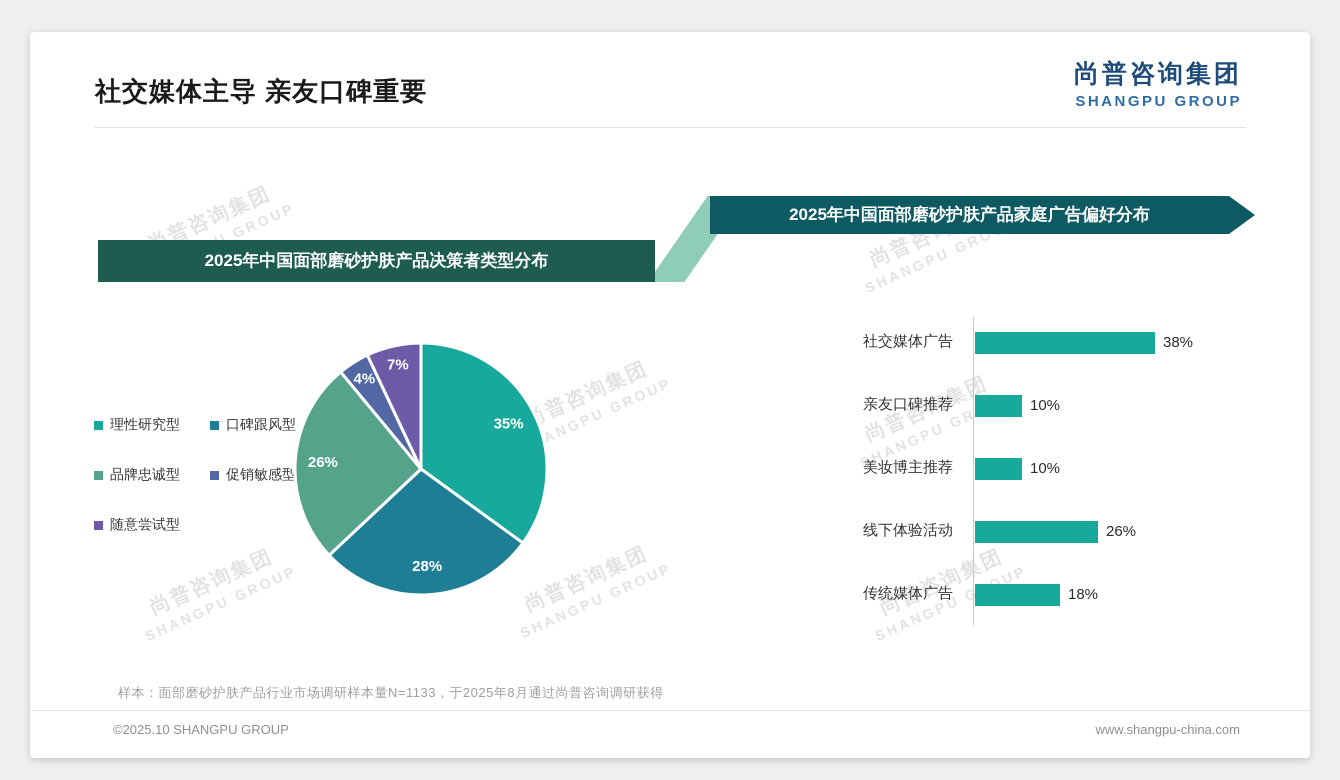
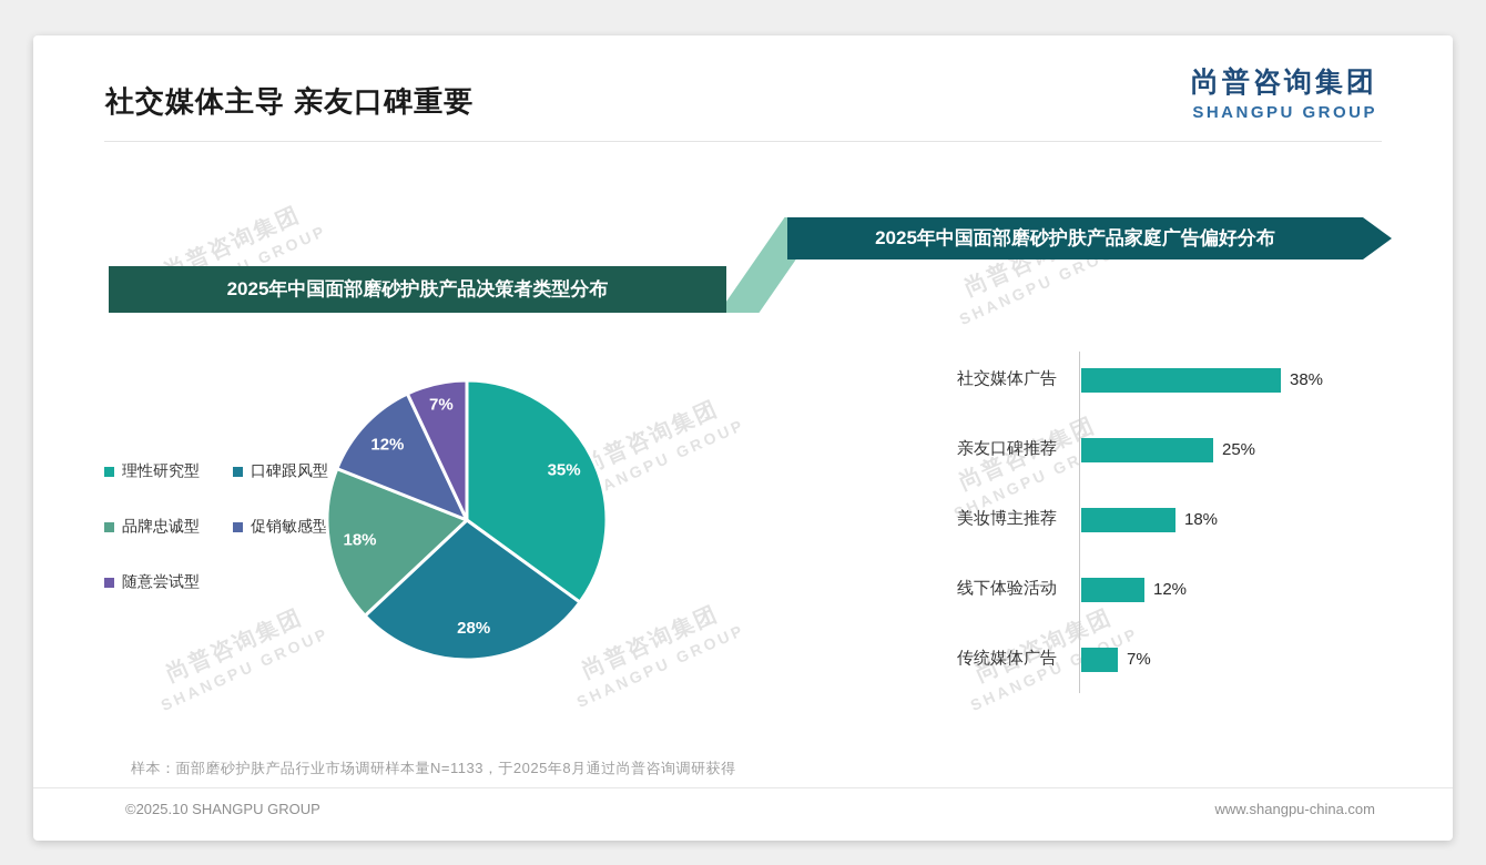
2025年中国面部磨砂护肤产品决策者类型分布/品牌忠诚型: 26% -> 18%
2025年中国面部磨砂护肤产品决策者类型分布/促销敏感型: 4% -> 12%
2025年中国面部磨砂护肤产品家庭广告偏好分布/亲友口碑推荐: 10% -> 25%
2025年中国面部磨砂护肤产品家庭广告偏好分布/美妆博主推荐: 10% -> 18%
2025年中国面部磨砂护肤产品家庭广告偏好分布/线下体验活动: 26% -> 12%
2025年中国面部磨砂护肤产品家庭广告偏好分布/传统媒体广告: 18% -> 7%
